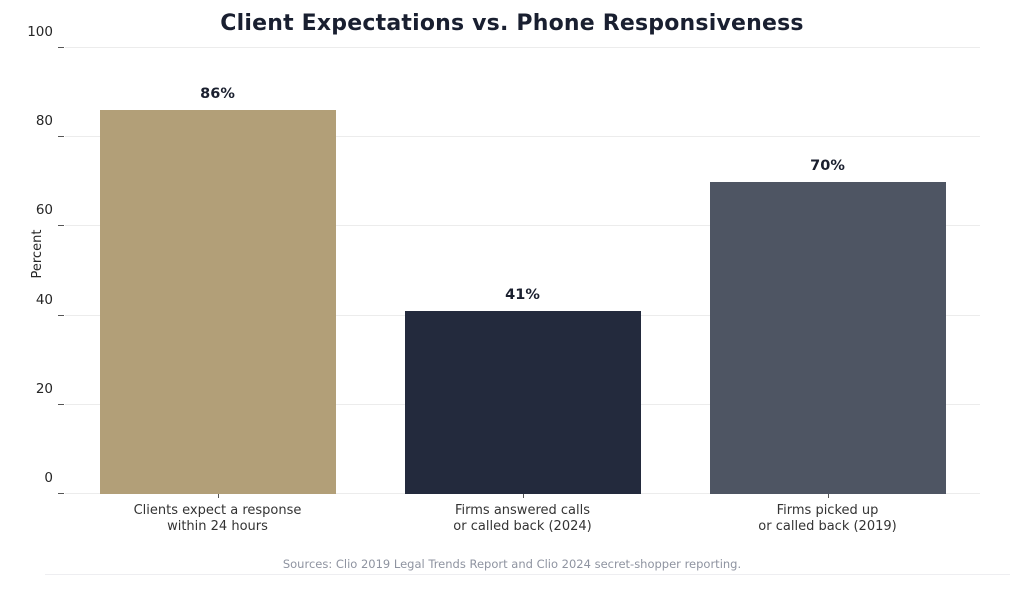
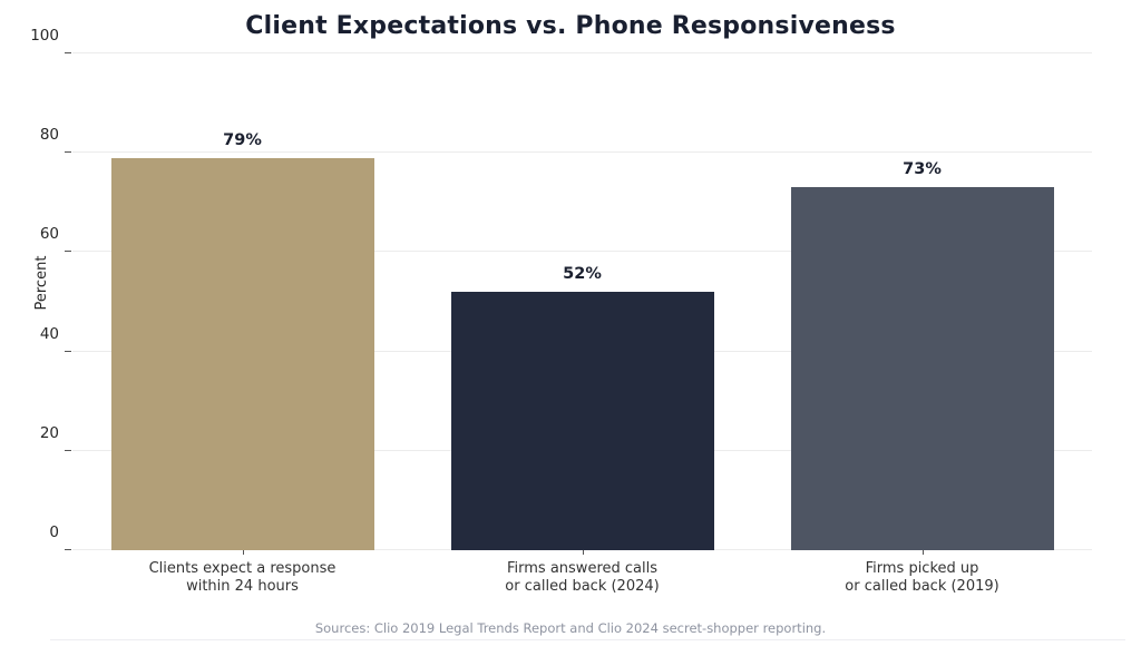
Clients expect a response within 24 hours: 86% -> 79%
Firms answered calls or called back (2024): 41% -> 52%
Firms picked up or called back (2019): 70% -> 73%
